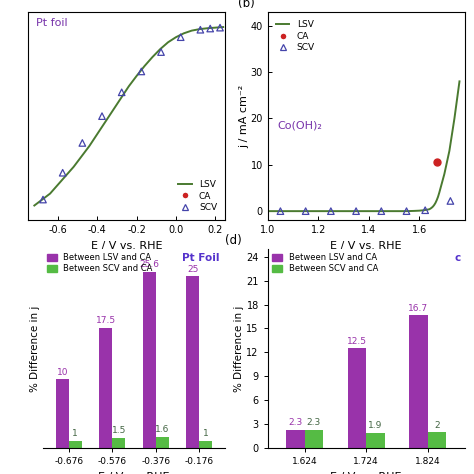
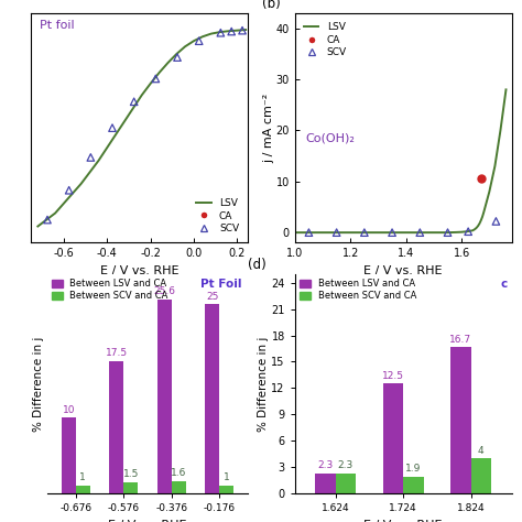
Between SCV and CA/1.824: 2 -> 4
